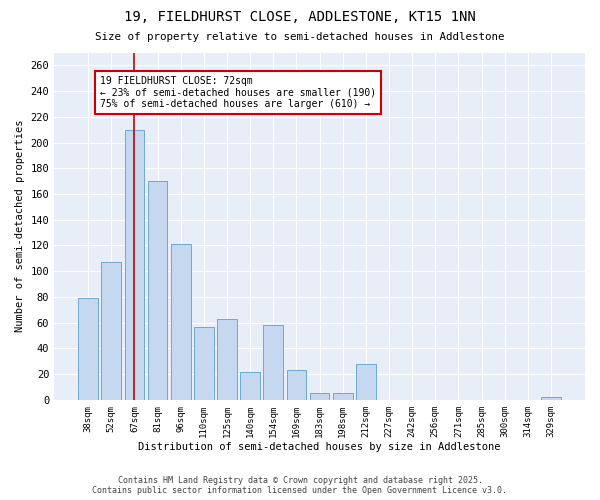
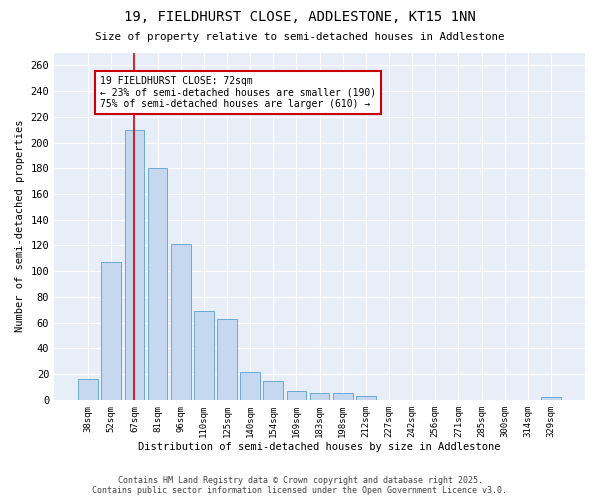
38sqm: 79 -> 16
81sqm: 170 -> 180
110sqm: 57 -> 69
154sqm: 58 -> 15
169sqm: 23 -> 7
212sqm: 28 -> 3
